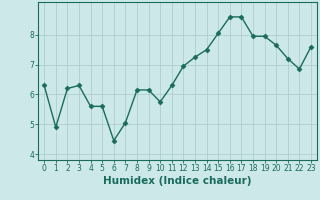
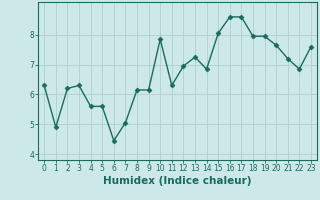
10: 5.75 -> 7.85
14: 7.50 -> 6.85
